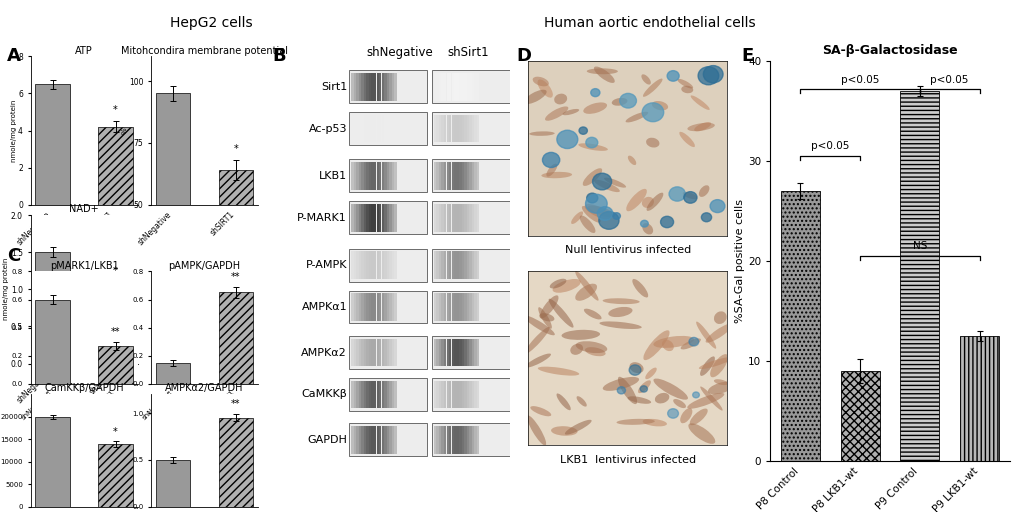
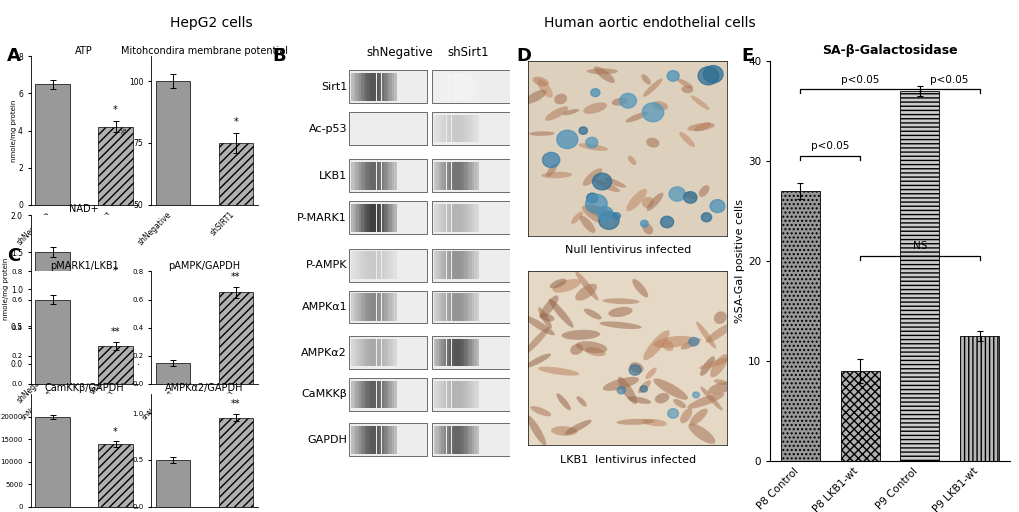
Mitohcondira membrane potential/shNegative: 95 -> 100
Mitohcondira membrane potential/shSIRT1: 64 -> 75
